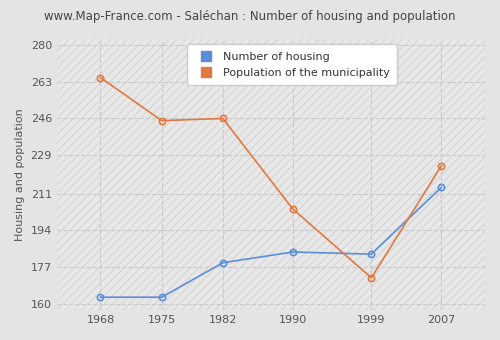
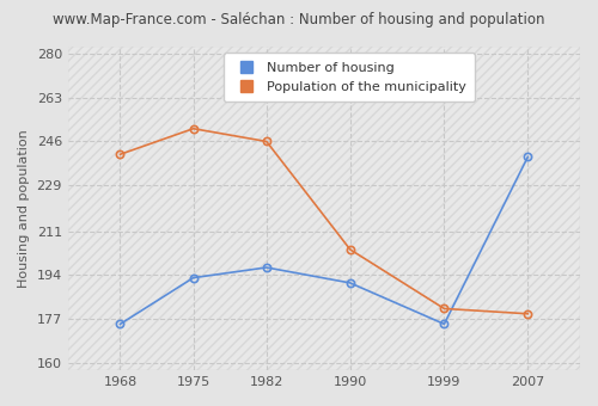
Number of housing/1968: 163 -> 175
Population of the municipality/1968: 265 -> 241
Number of housing/1975: 163 -> 193
Population of the municipality/1975: 245 -> 251
Number of housing/1982: 179 -> 197
Number of housing/1990: 184 -> 191
Number of housing/1999: 183 -> 175
Population of the municipality/1999: 172 -> 181
Number of housing/2007: 214 -> 240
Population of the municipality/2007: 224 -> 179
